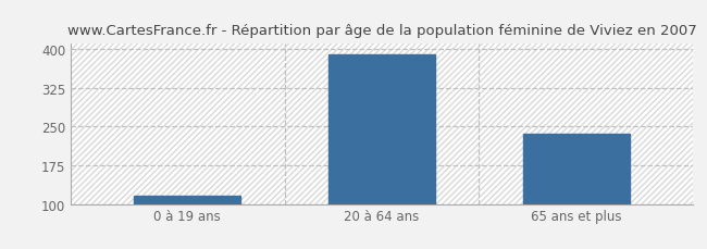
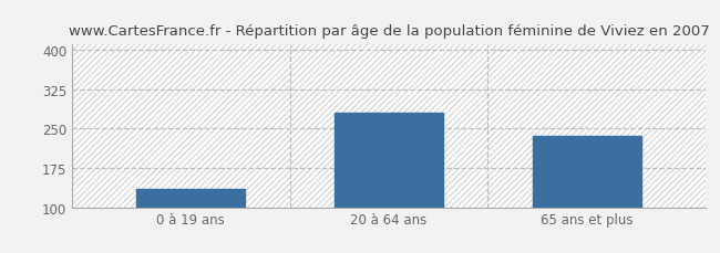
0 à 19 ans: 115 -> 135
20 à 64 ans: 390 -> 280
